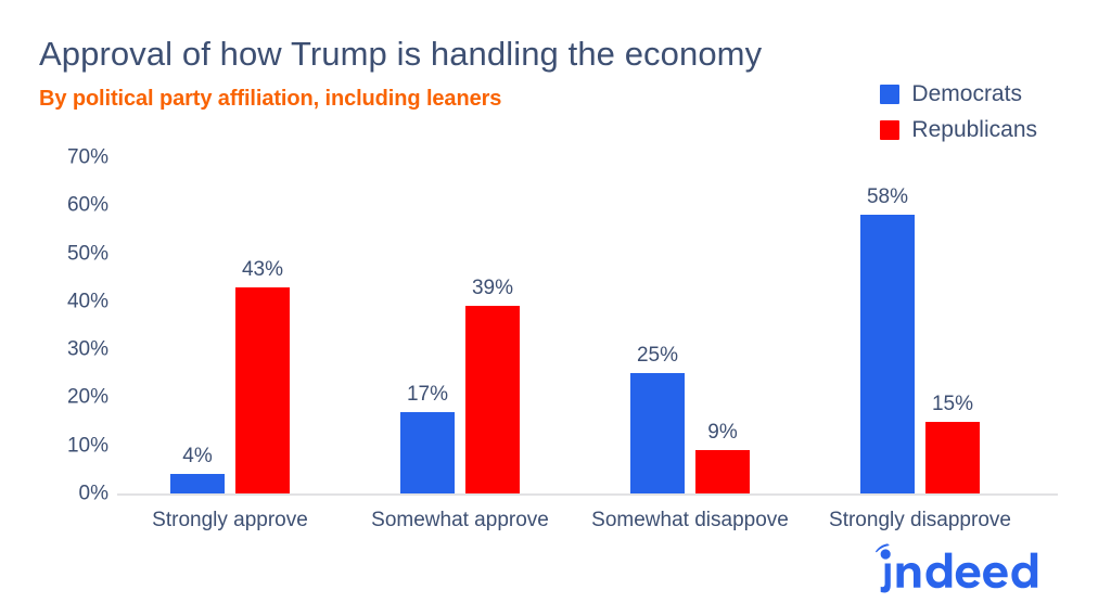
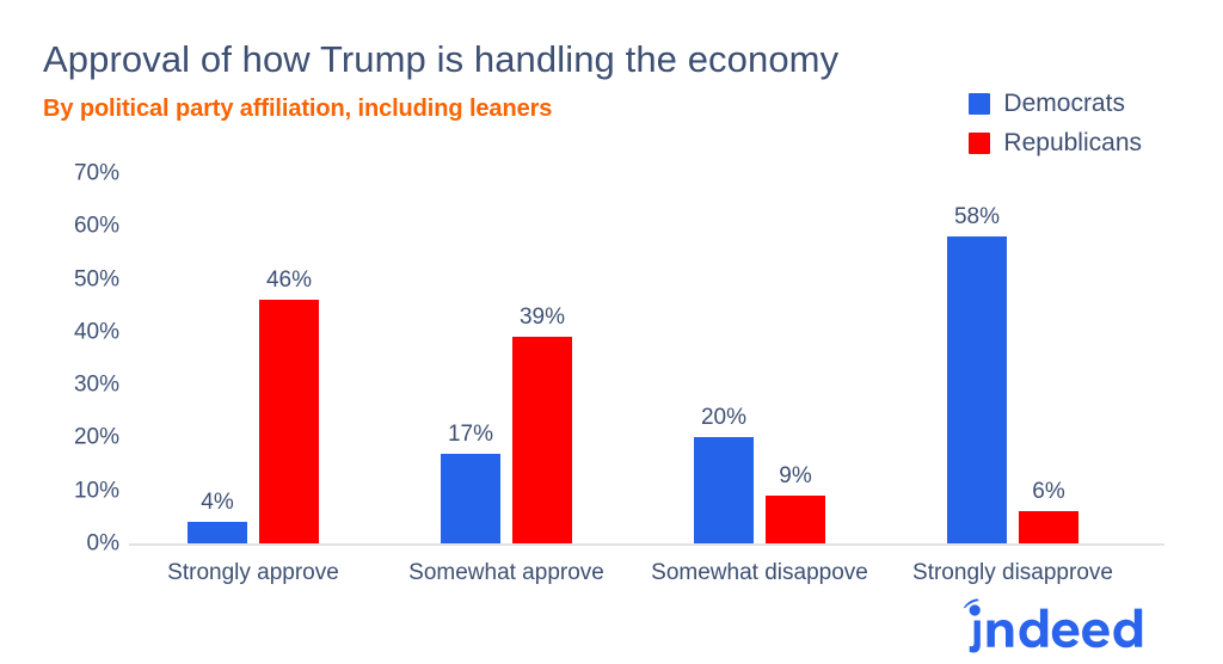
Republicans/Strongly approve: 43% -> 46%
Democrats/Somewhat disappove: 25% -> 20%
Republicans/Strongly disapprove: 15% -> 6%
